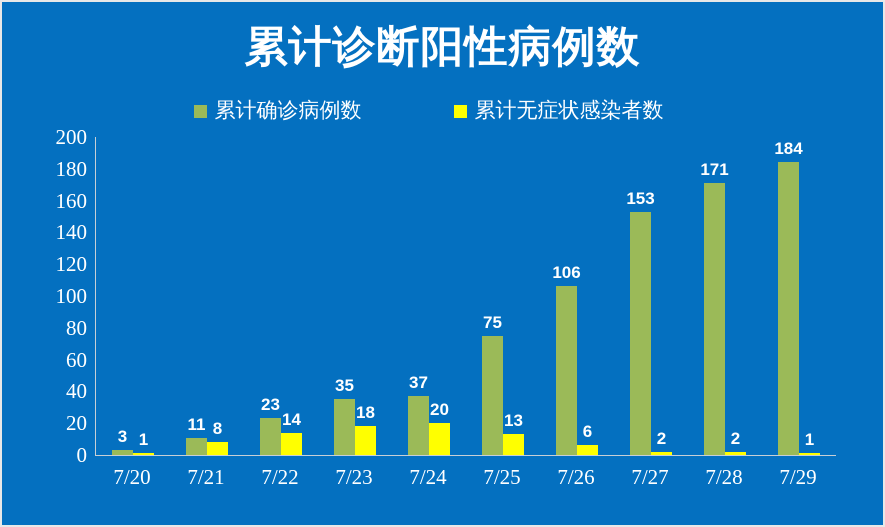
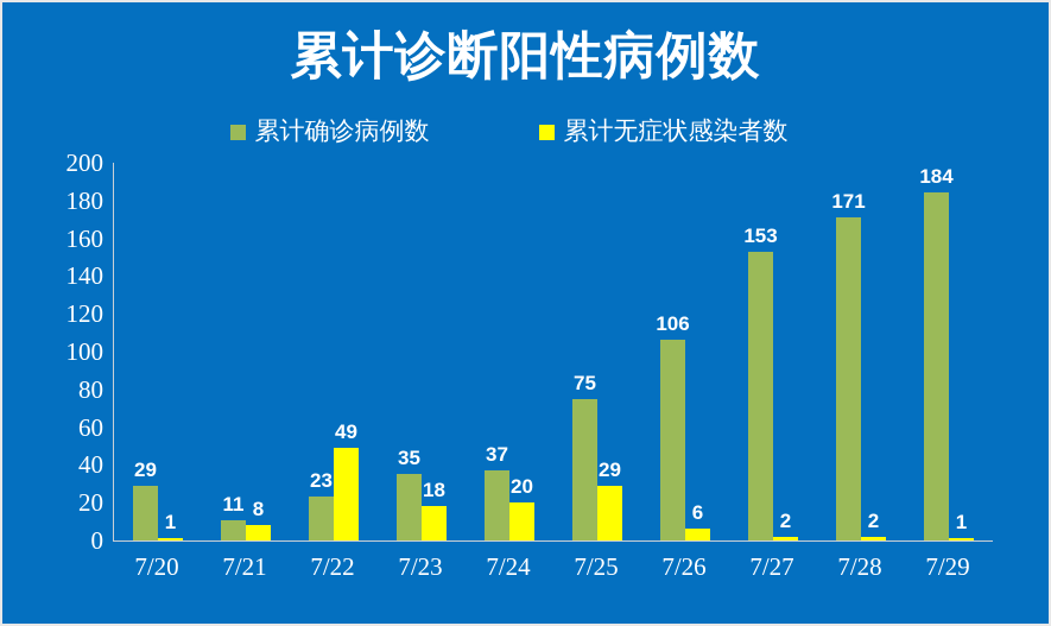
累计确诊病例数/7/20: 3 -> 29
累计无症状感染者数/7/22: 14 -> 49
累计无症状感染者数/7/25: 13 -> 29
